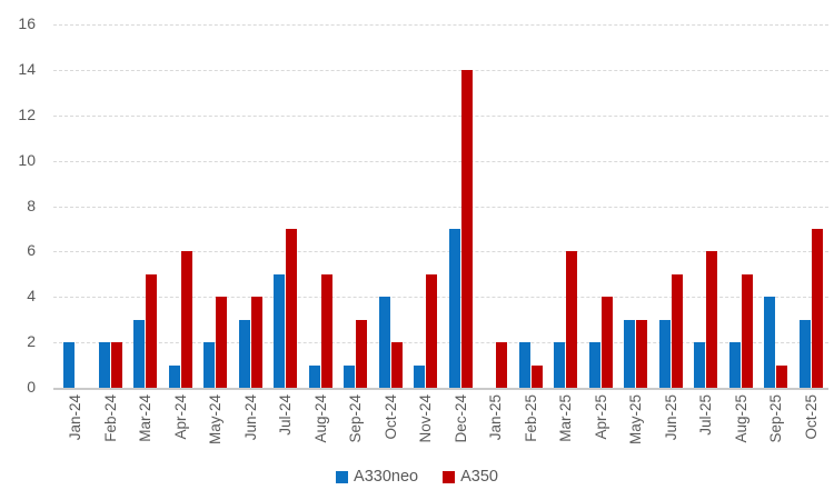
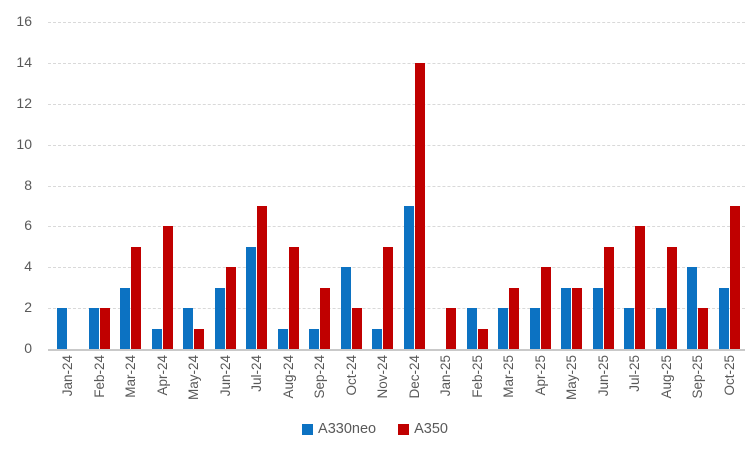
A350/May-24: 4 -> 1
A350/Mar-25: 6 -> 3
A350/Sep-25: 1 -> 2
